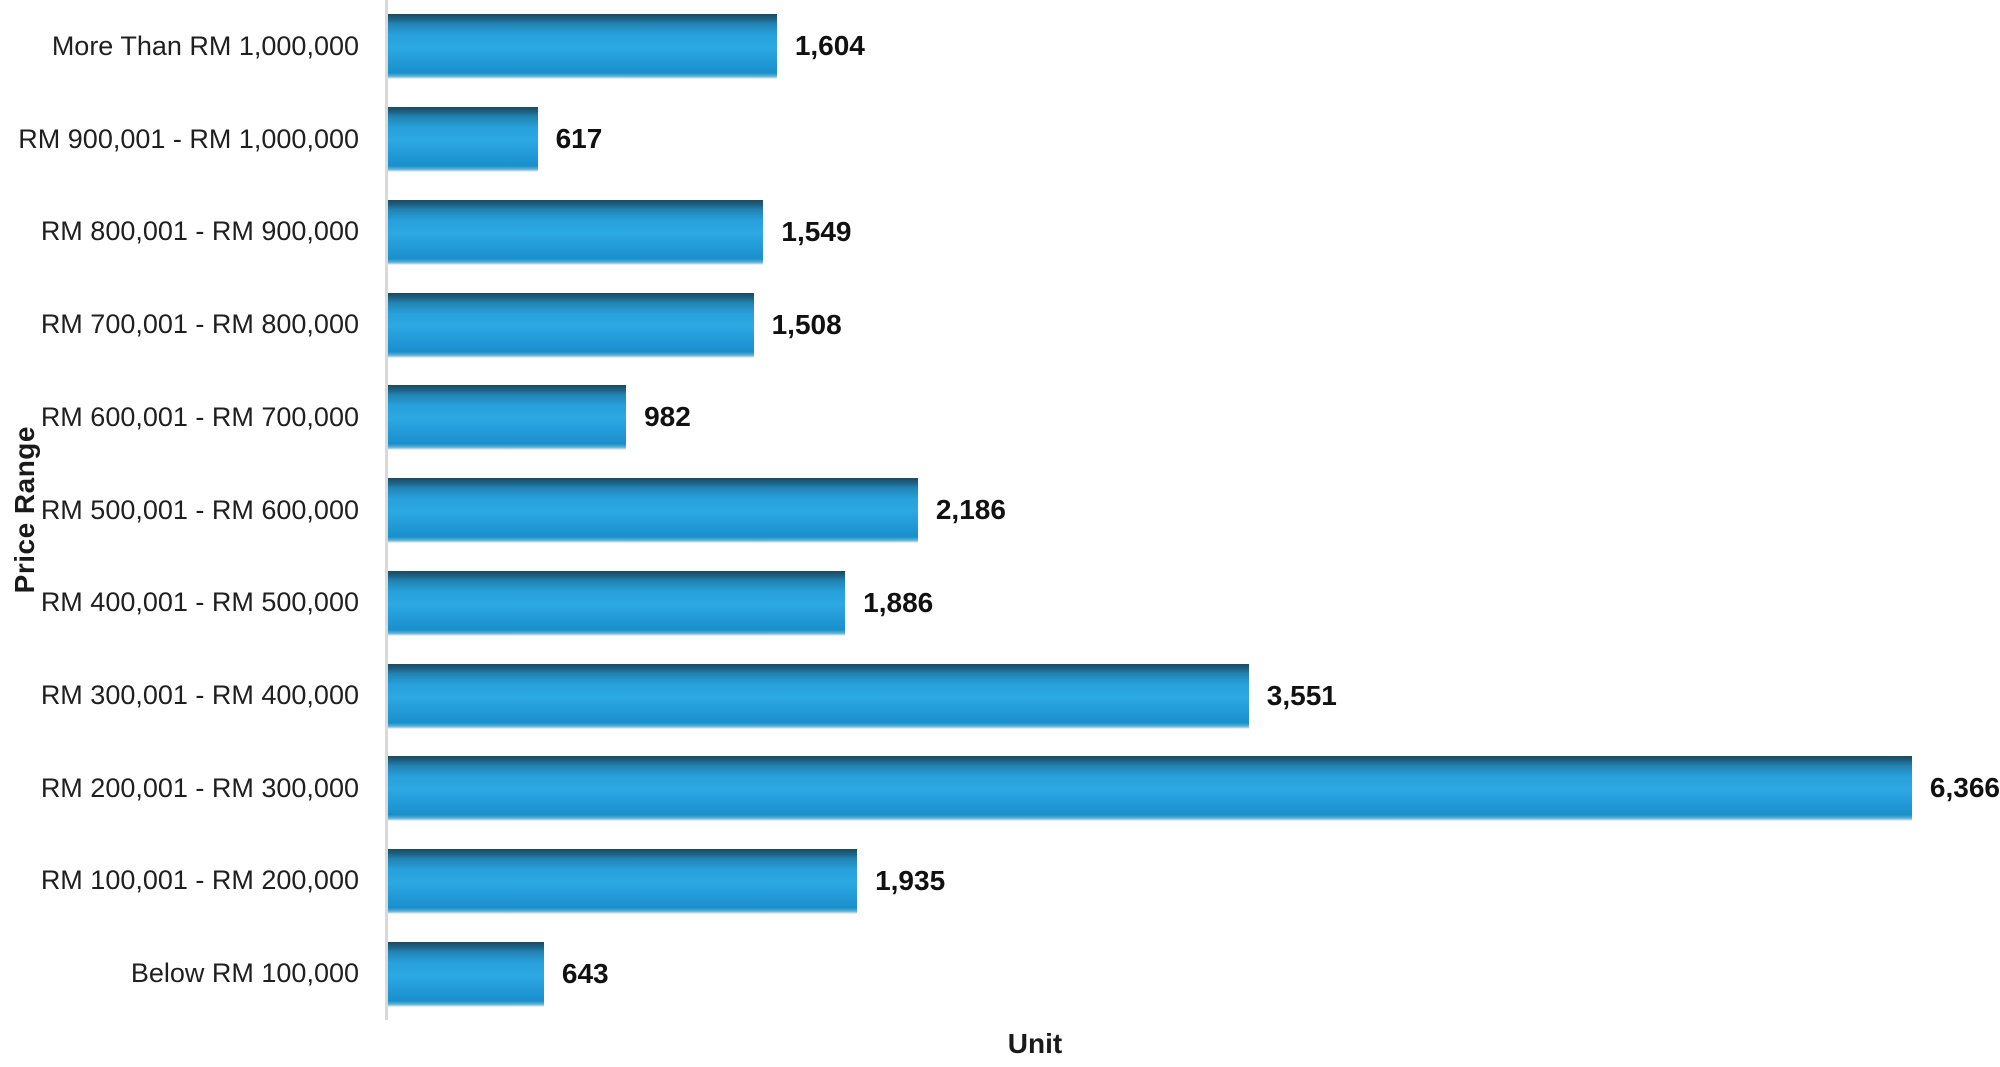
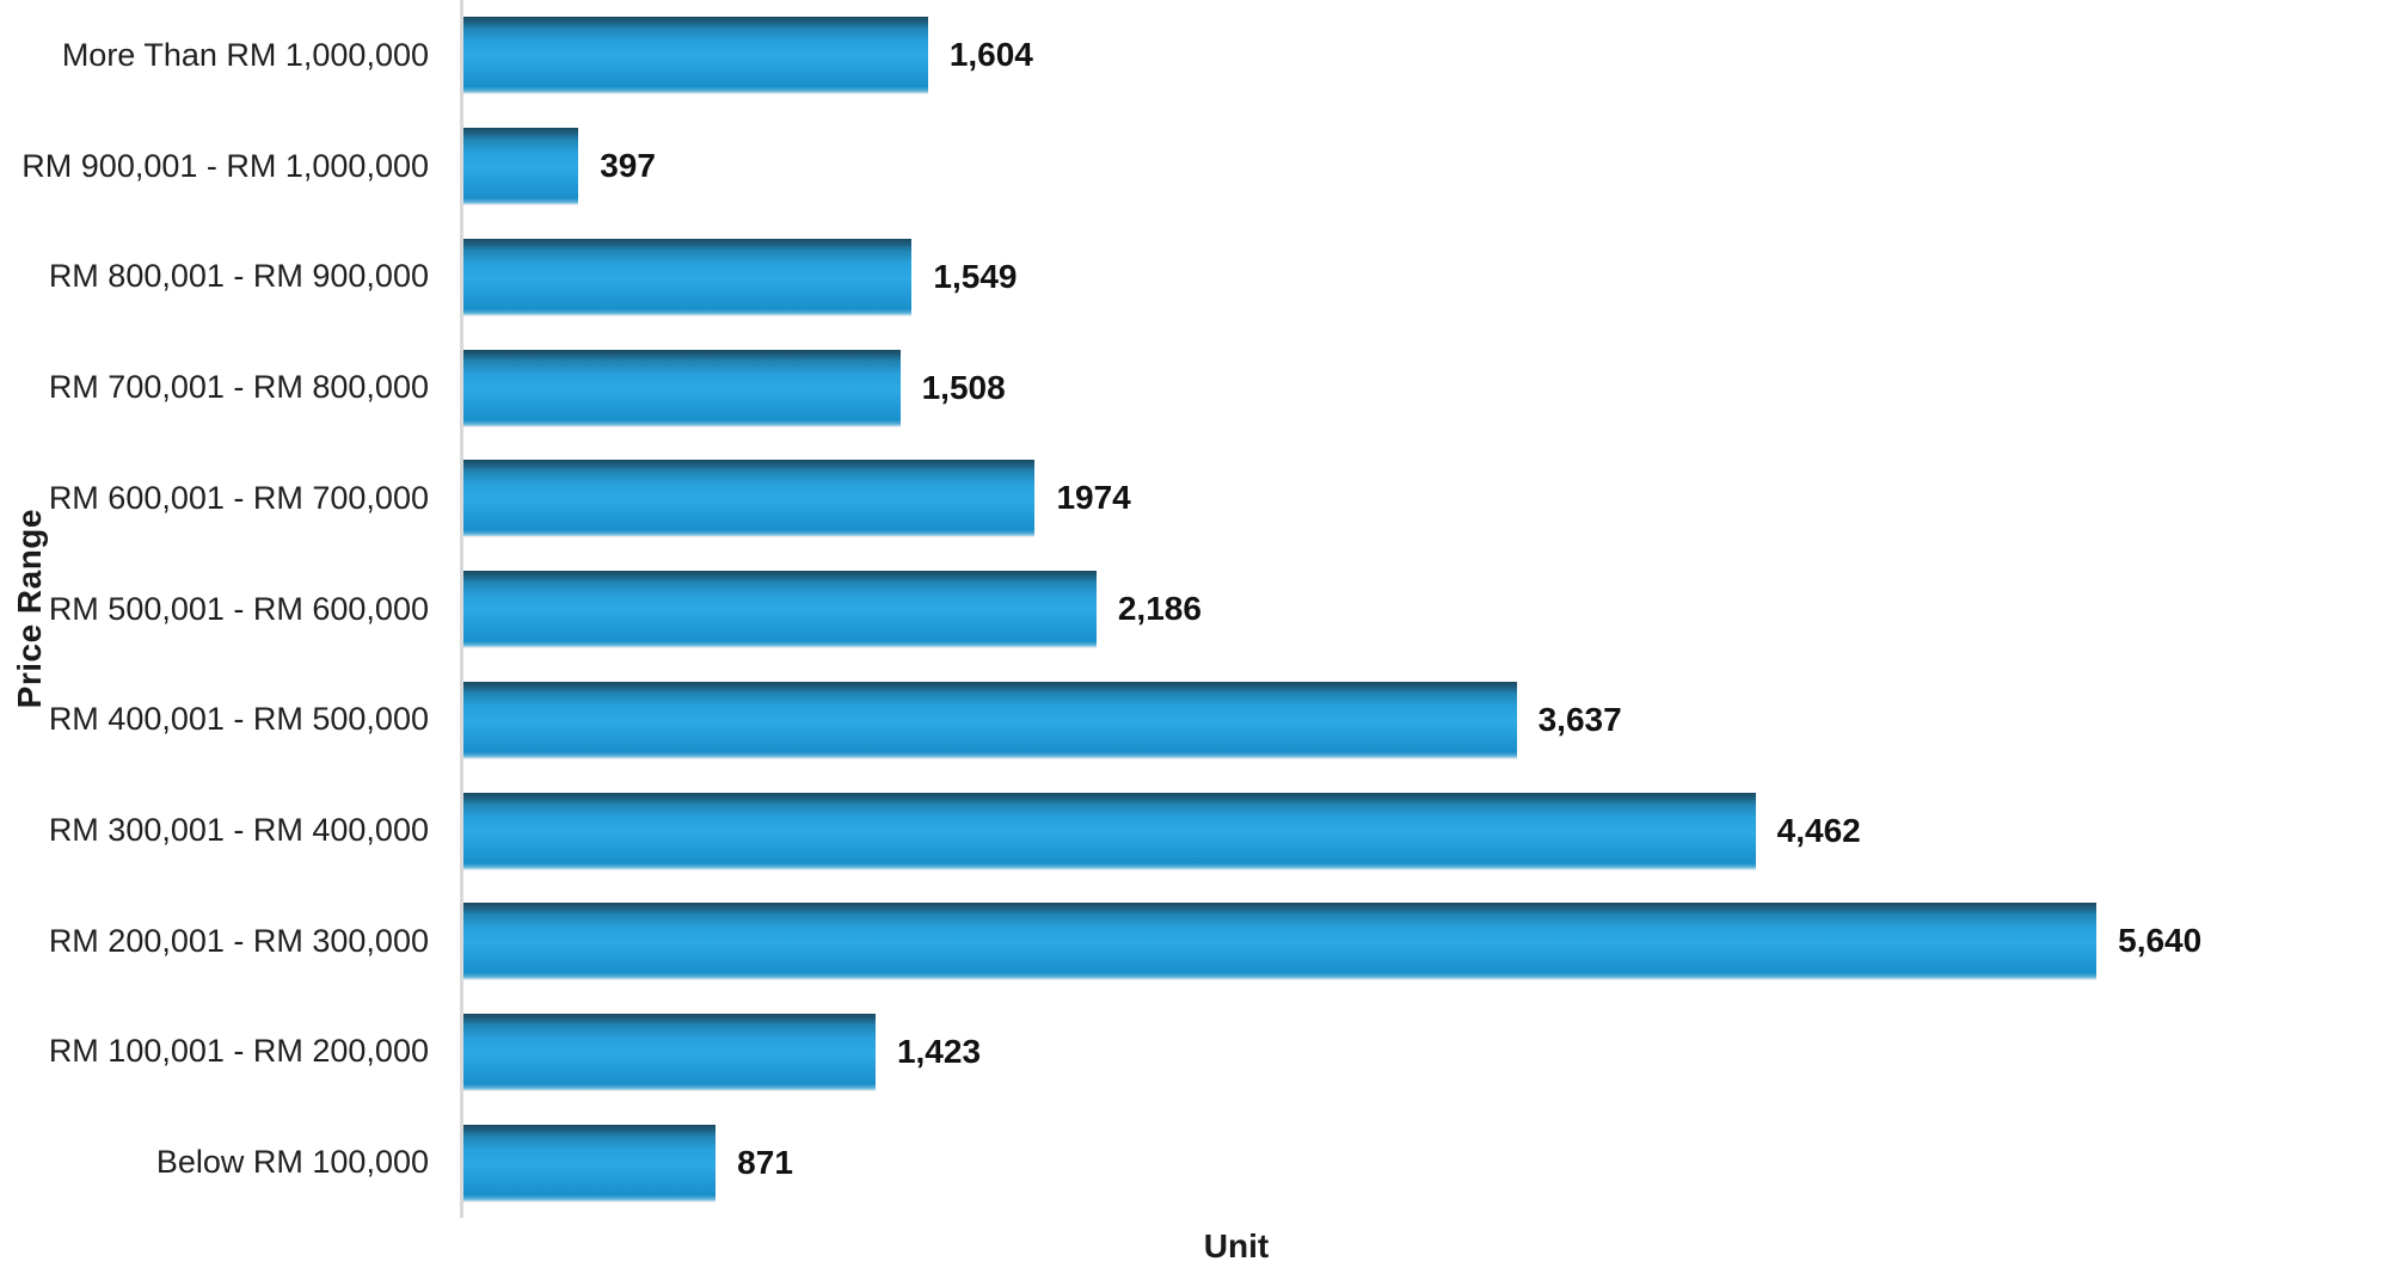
RM 900,001 - RM 1,000,000: 617 -> 397
RM 600,001 - RM 700,000: 982 -> 1974
RM 400,001 - RM 500,000: 1,886 -> 3,637
RM 300,001 - RM 400,000: 3,551 -> 4,462
RM 200,001 - RM 300,000: 6,366 -> 5,640
RM 100,001 - RM 200,000: 1,935 -> 1,423
Below RM 100,000: 643 -> 871
